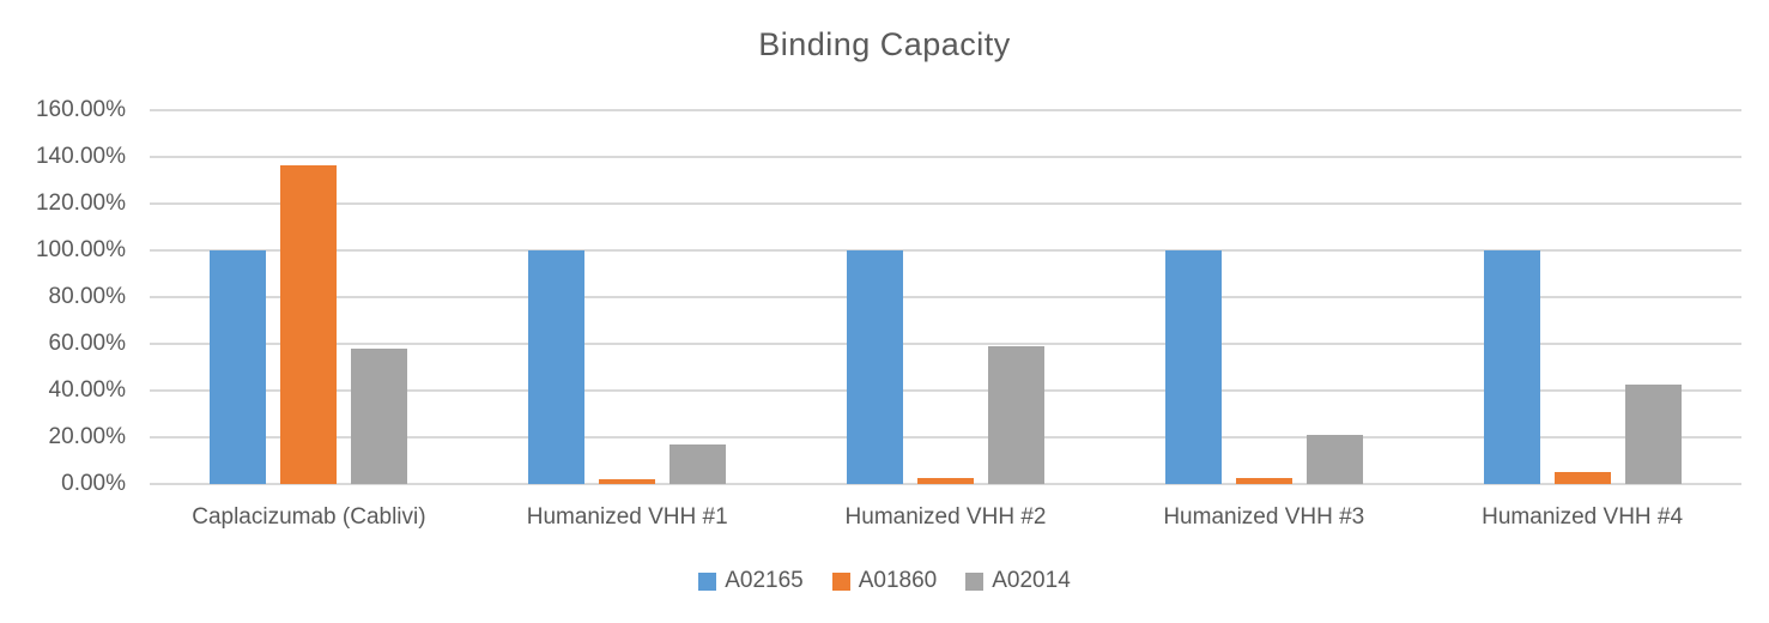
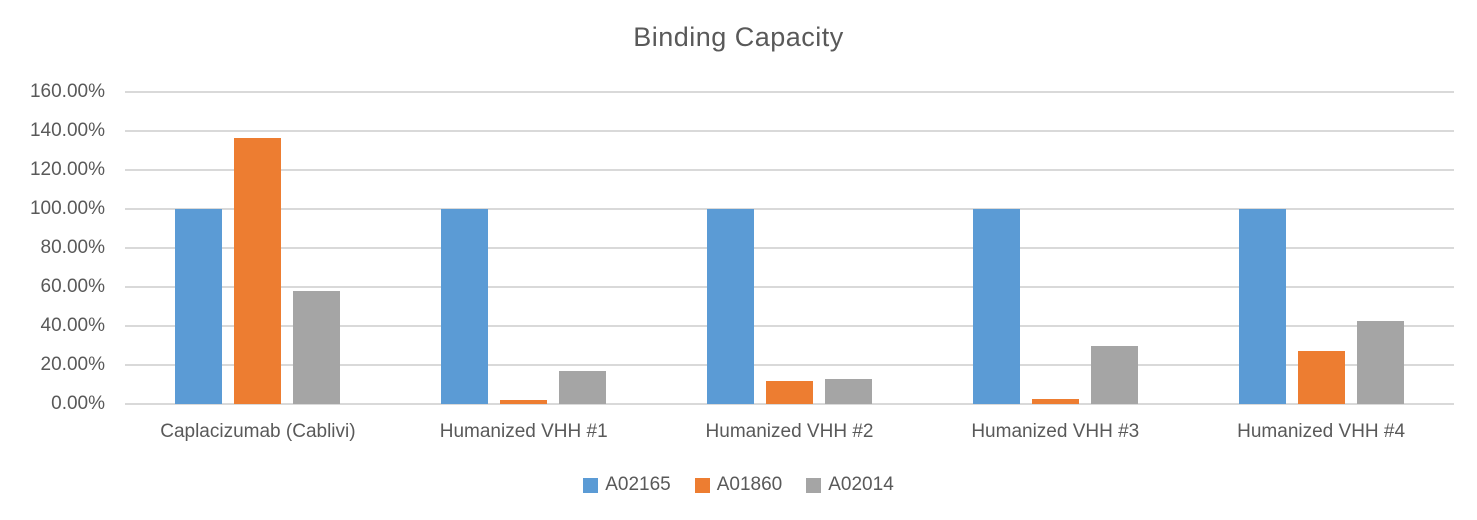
A01860/Humanized VHH #2: 3% -> 12%
A02014/Humanized VHH #2: 59% -> 13%
A02014/Humanized VHH #3: 21% -> 30%
A01860/Humanized VHH #4: 5% -> 27%
